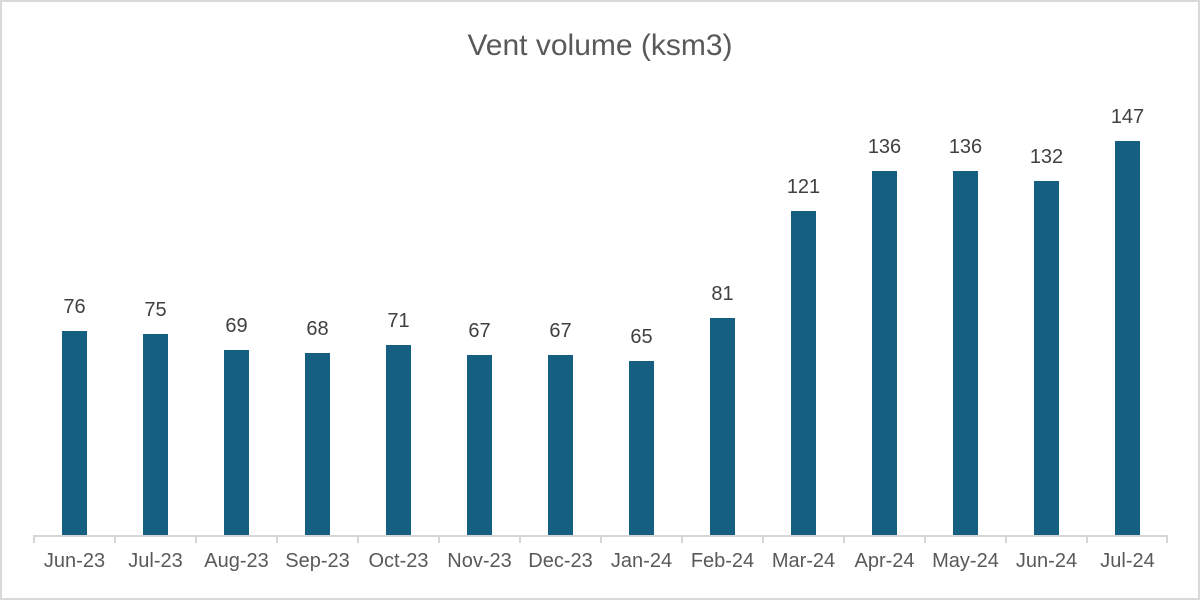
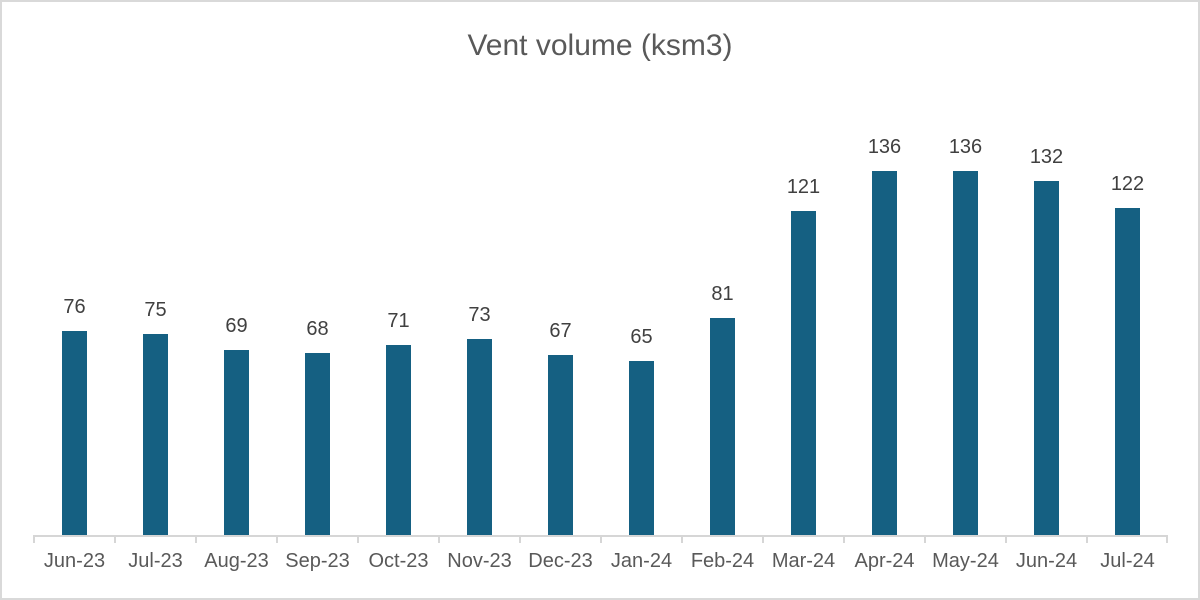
Nov-23: 67 -> 73
Jul-24: 147 -> 122
